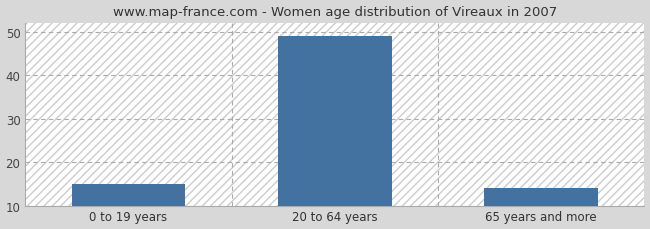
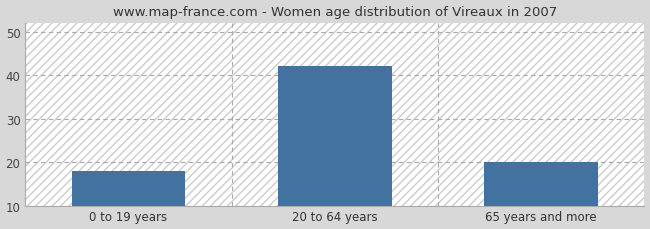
0 to 19 years: 15 -> 18
20 to 64 years: 49 -> 42
65 years and more: 14 -> 20
